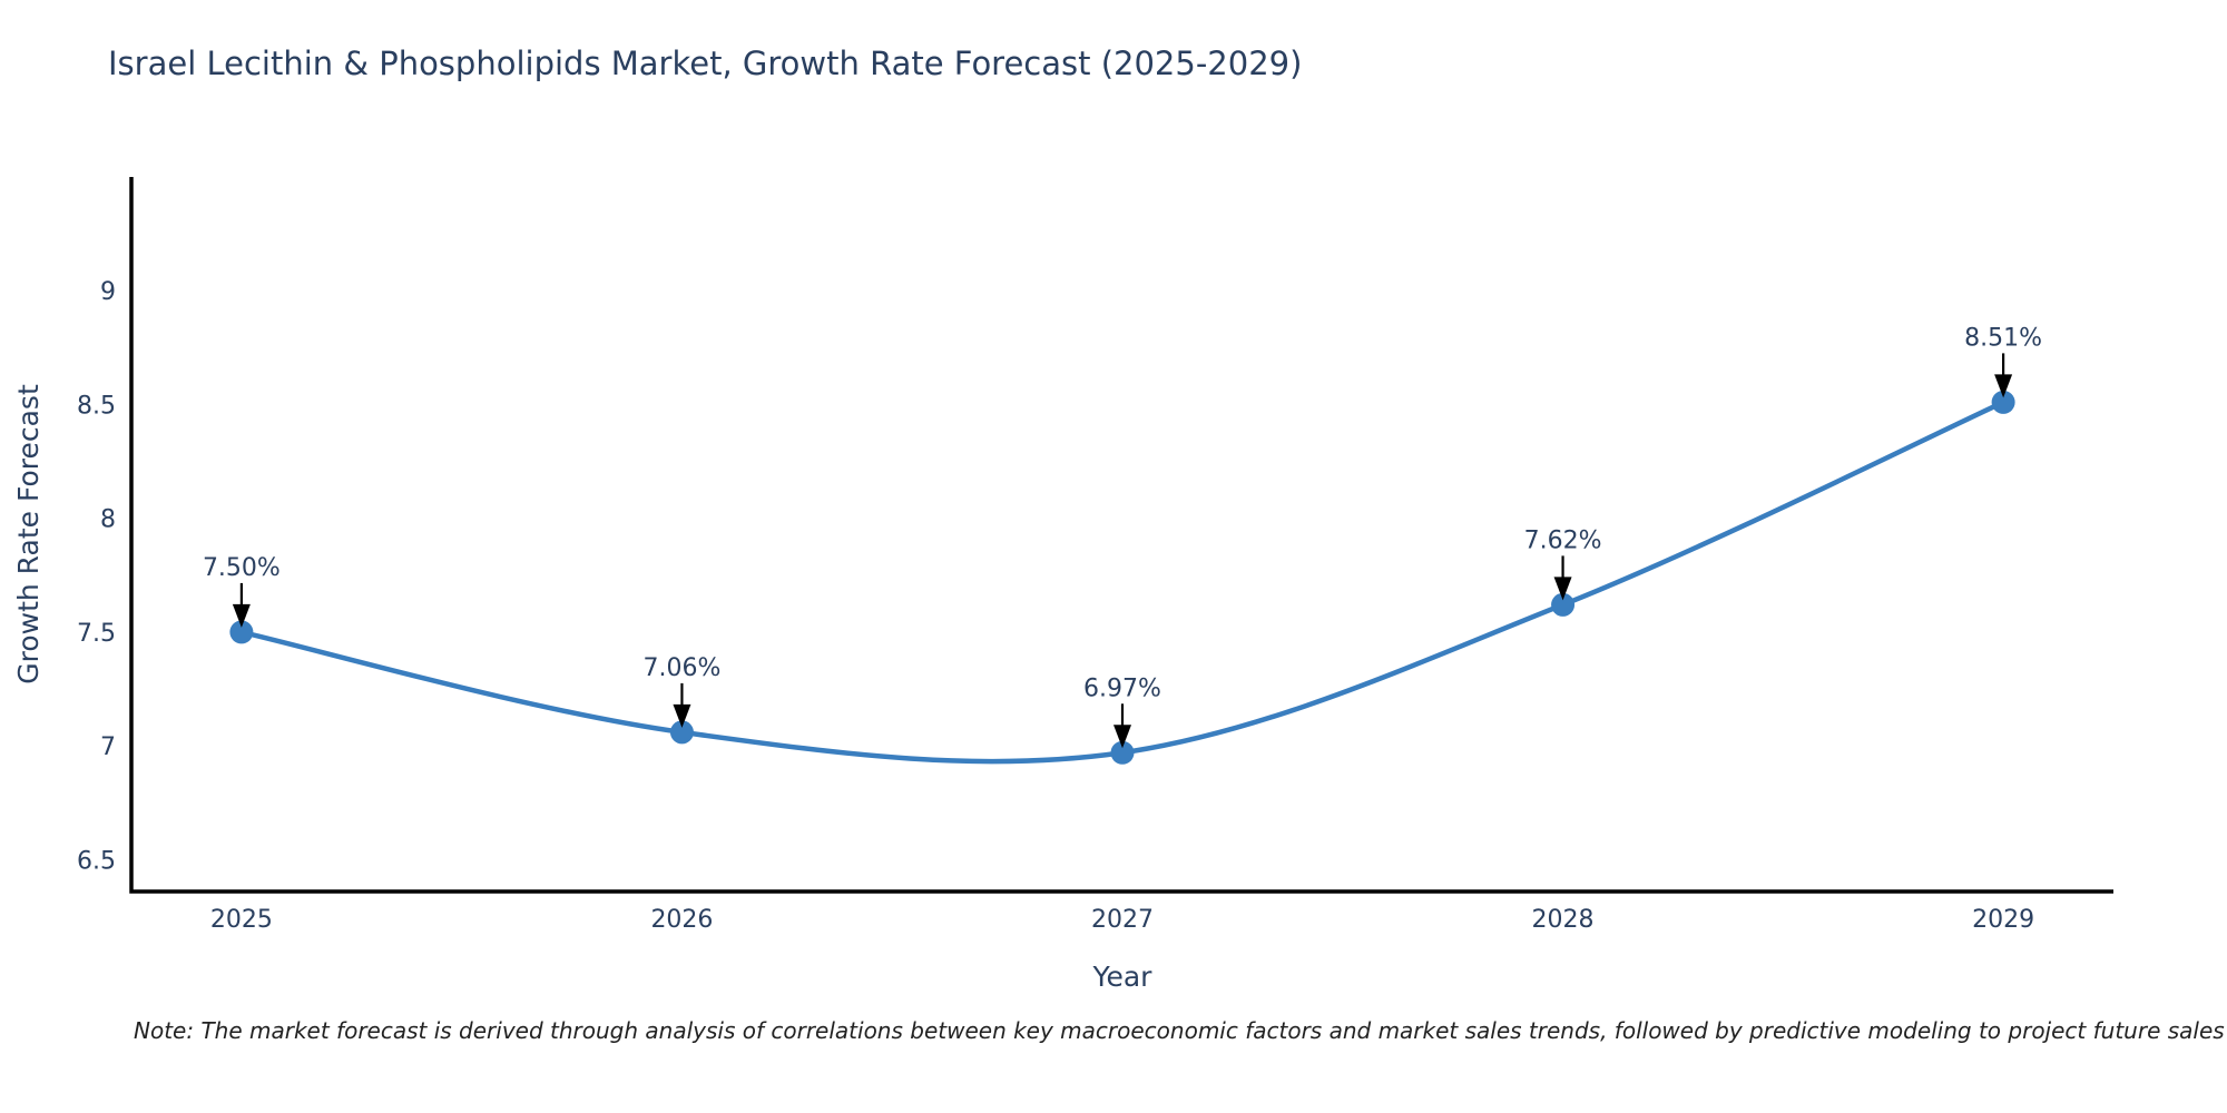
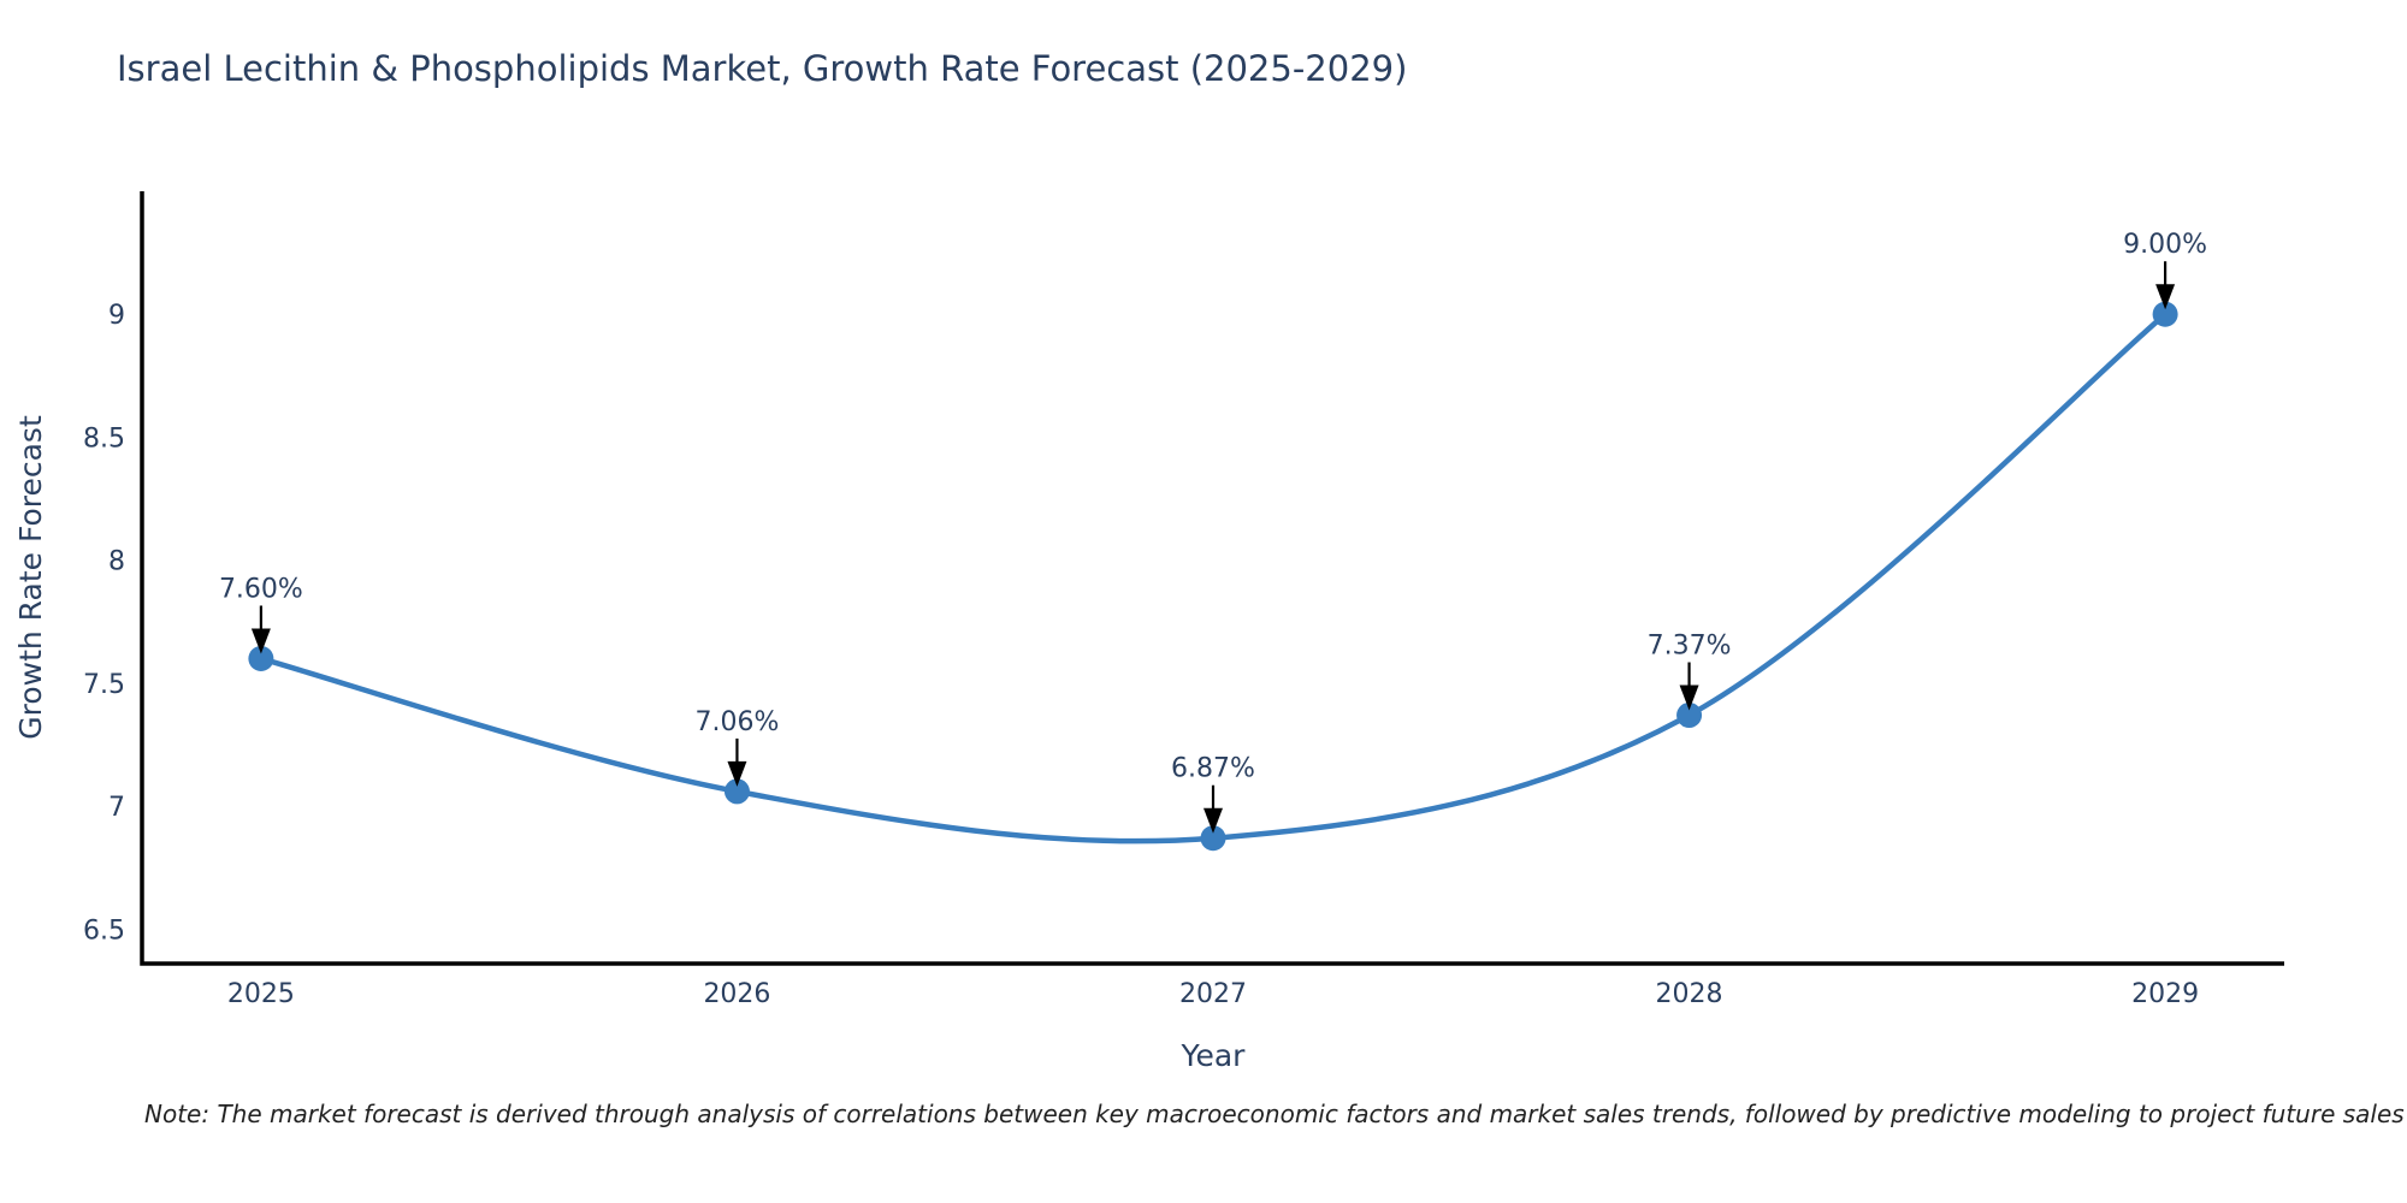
2025: 7.50% -> 7.60%
2027: 6.97% -> 6.87%
2028: 7.62% -> 7.37%
2029: 8.51% -> 9.00%
